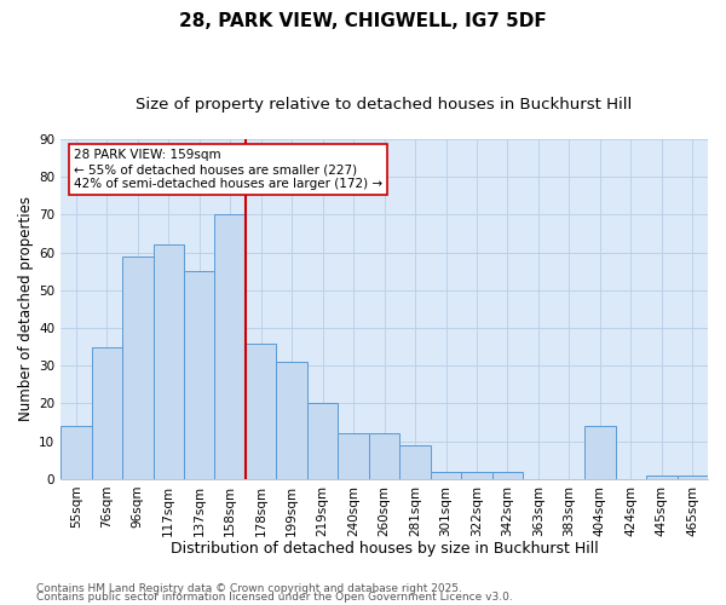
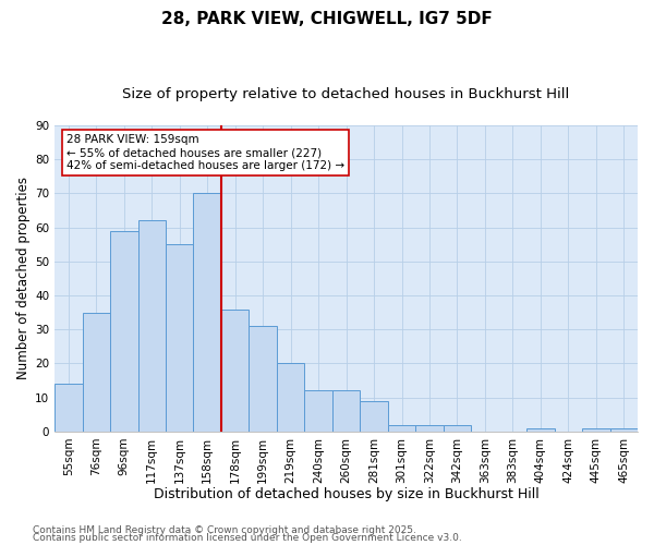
404sqm: 14 -> 1
